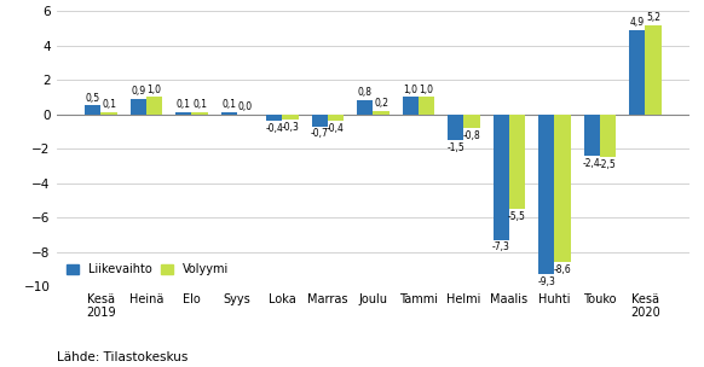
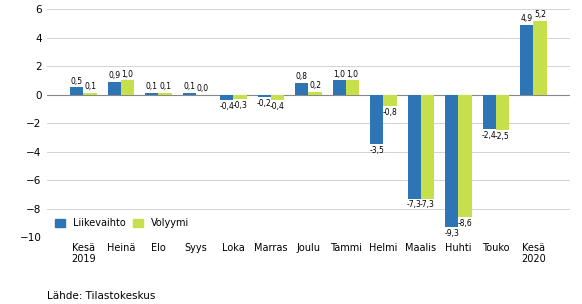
Liikevaihto/Marras: -0,7 -> -0,2
Liikevaihto/Helmi: -1,5 -> -3,5
Volyymi/Maalis: -5,5 -> -7,3
